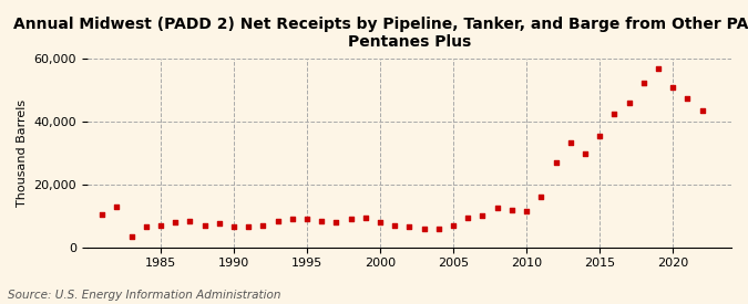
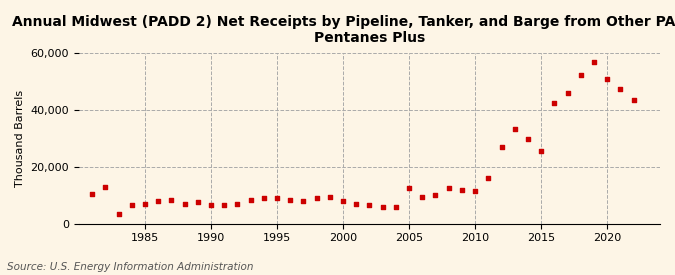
2005: 7,000 -> 12,500
2015: 35,500 -> 25,500
